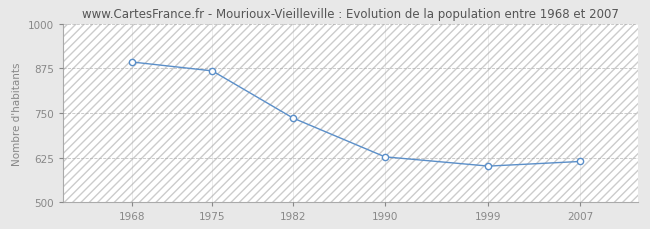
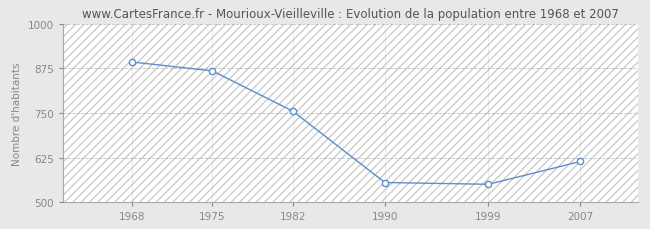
1982: 736 -> 755
1990: 627 -> 555
1999: 601 -> 550
